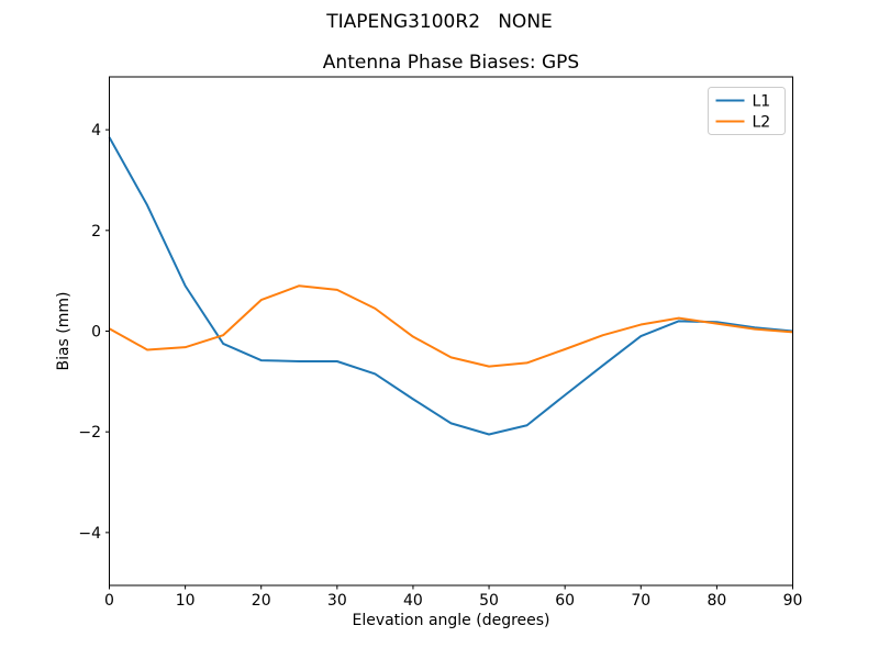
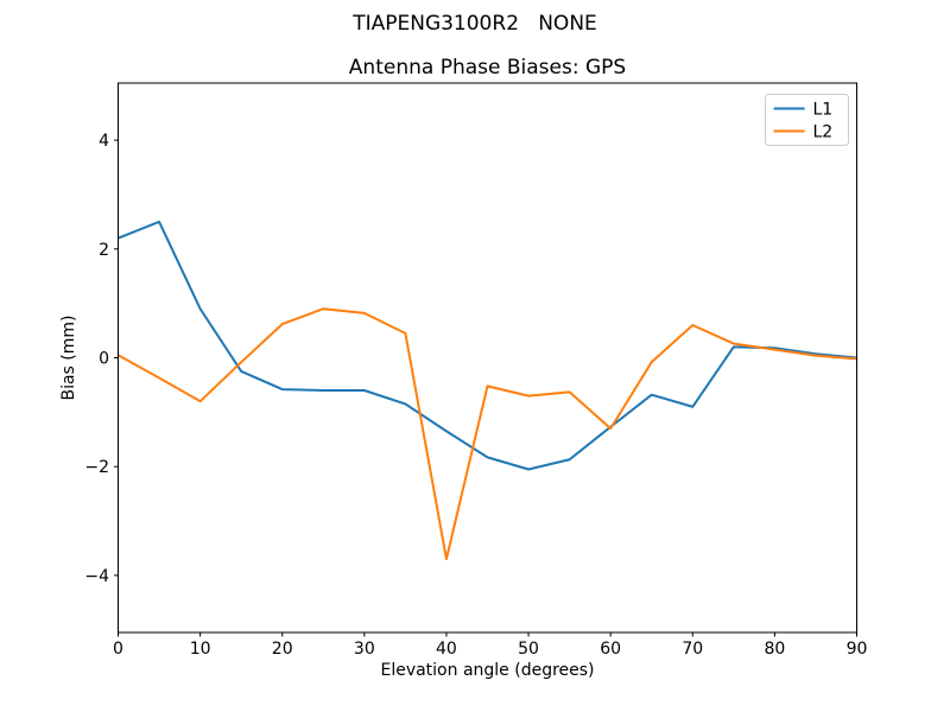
L1/0: 3.9 -> 2.2
L2/10: -0.3 -> -0.8
L2/40: -0.1 -> -3.7
L2/60: -0.4 -> -1.3
L1/70: -0.1 -> -0.9
L2/70: 0.1 -> 0.6
